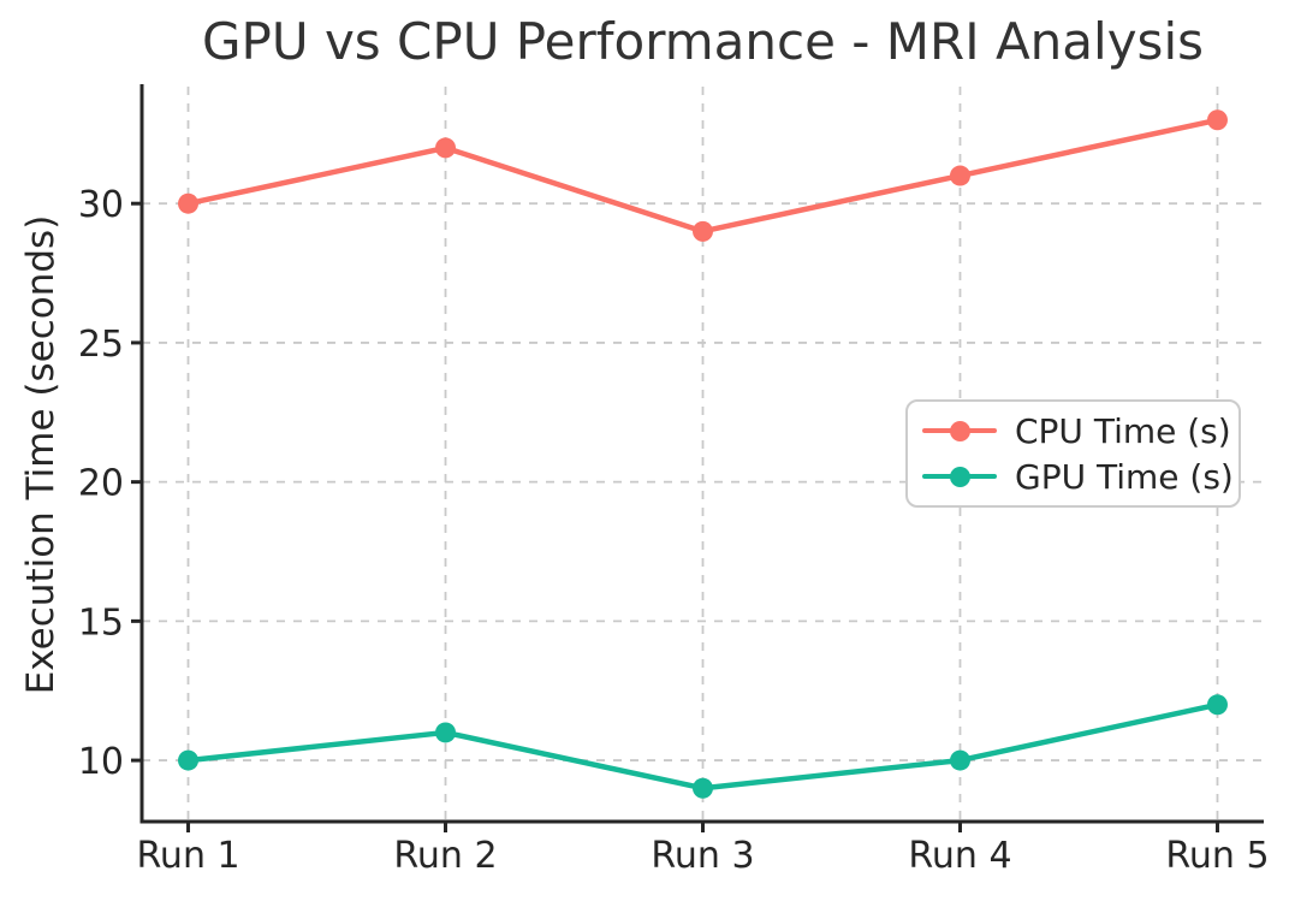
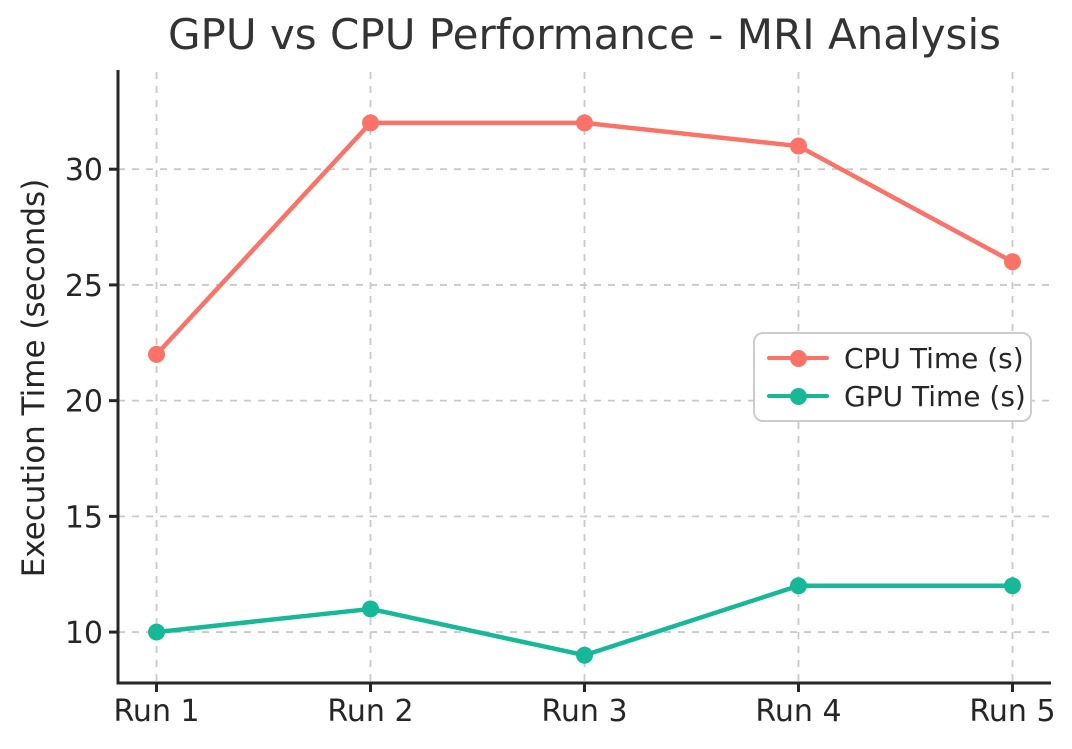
CPU Time (s)/Run 1: 30 -> 22
CPU Time (s)/Run 3: 29 -> 32
GPU Time (s)/Run 4: 10 -> 12
CPU Time (s)/Run 5: 33 -> 26
